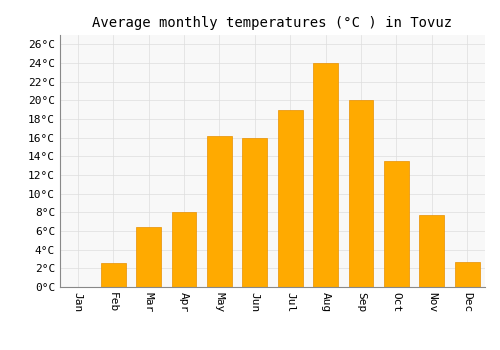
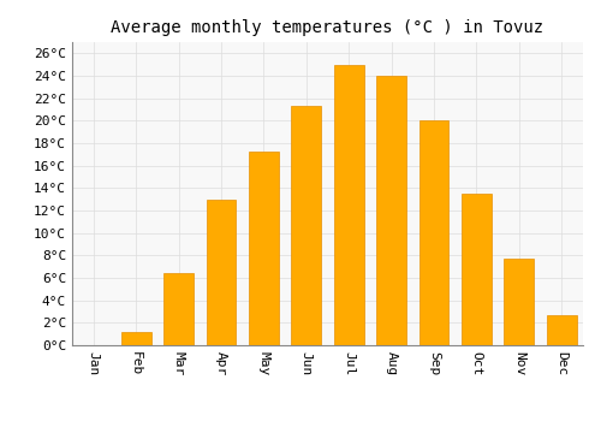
Feb: 2.6°C -> 1.2°C
Apr: 8.0°C -> 13.0°C
May: 16.2°C -> 17.2°C
Jun: 16.0°C -> 21.3°C
Jul: 19.0°C -> 25.0°C
